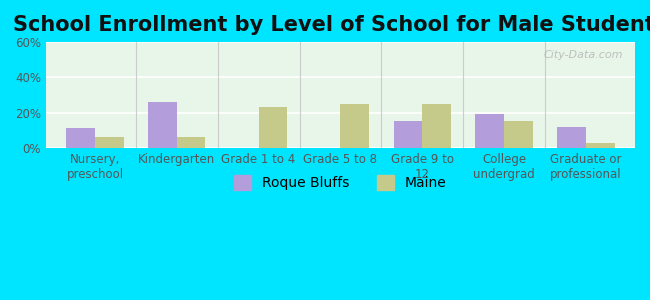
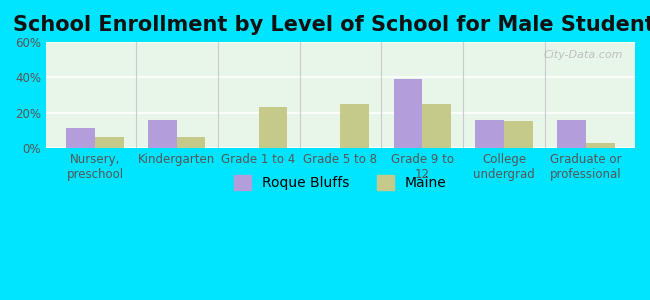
Roque Bluffs/Kindergarten: 26% -> 16%
Roque Bluffs/Grade 9 to 12: 15% -> 39%
Roque Bluffs/College undergrad: 19% -> 16%
Roque Bluffs/Graduate or professional: 12% -> 16%
